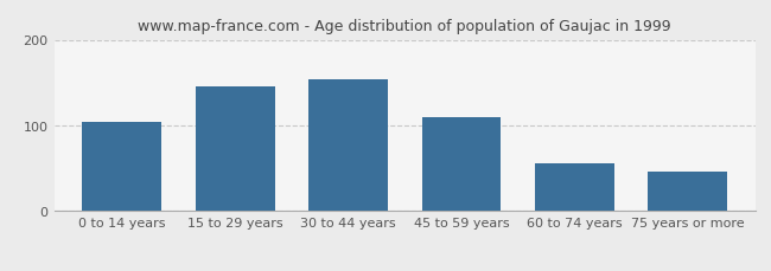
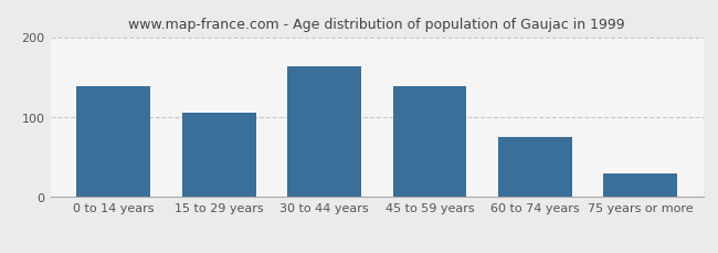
0 to 14 years: 104 -> 138
15 to 29 years: 146 -> 106
30 to 44 years: 154 -> 163
45 to 59 years: 110 -> 138
60 to 74 years: 56 -> 75
75 years or more: 46 -> 30
